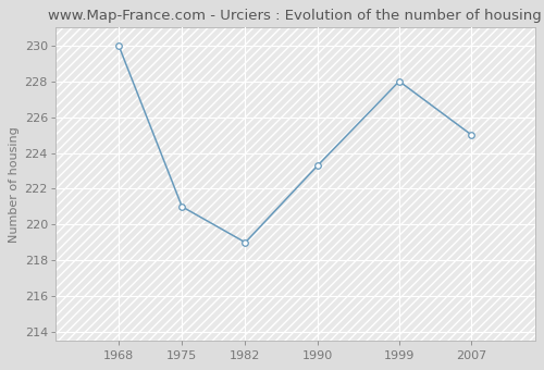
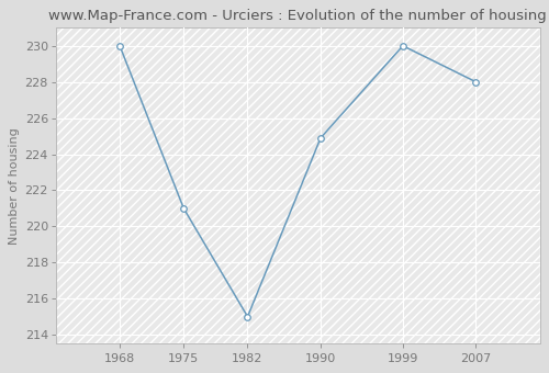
1982: 219.0 -> 215.0
1990: 223.3 -> 224.9
1999: 228.0 -> 230.0
2007: 225.0 -> 228.0
